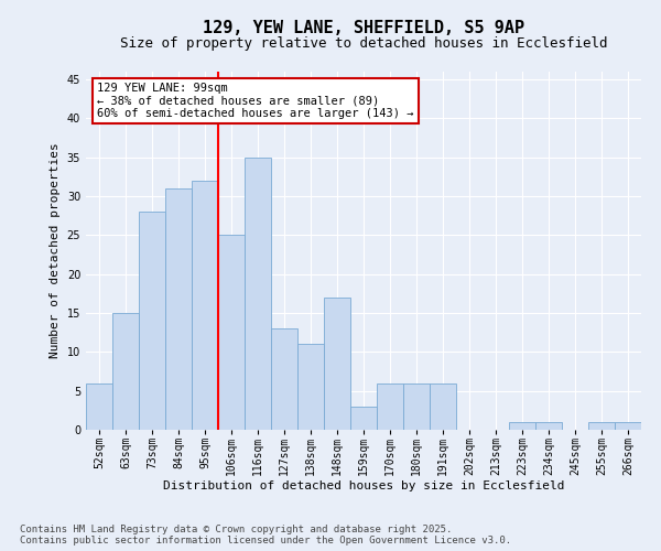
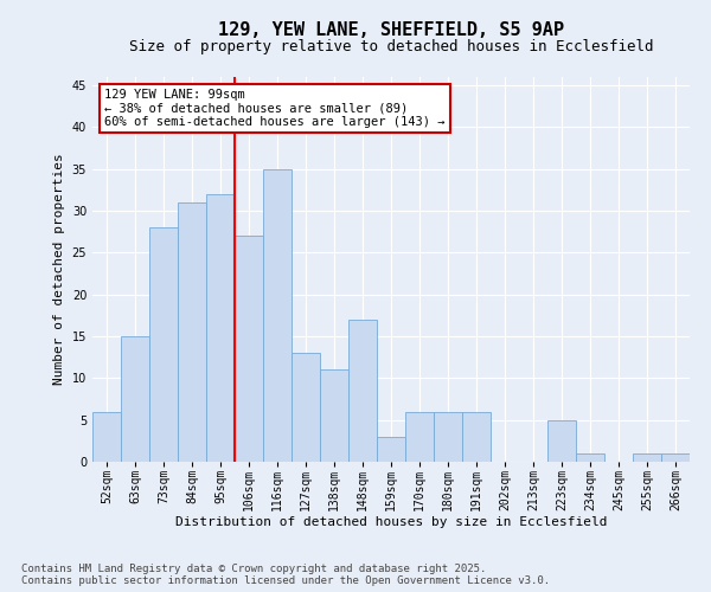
106sqm: 25 -> 27
223sqm: 1 -> 5
